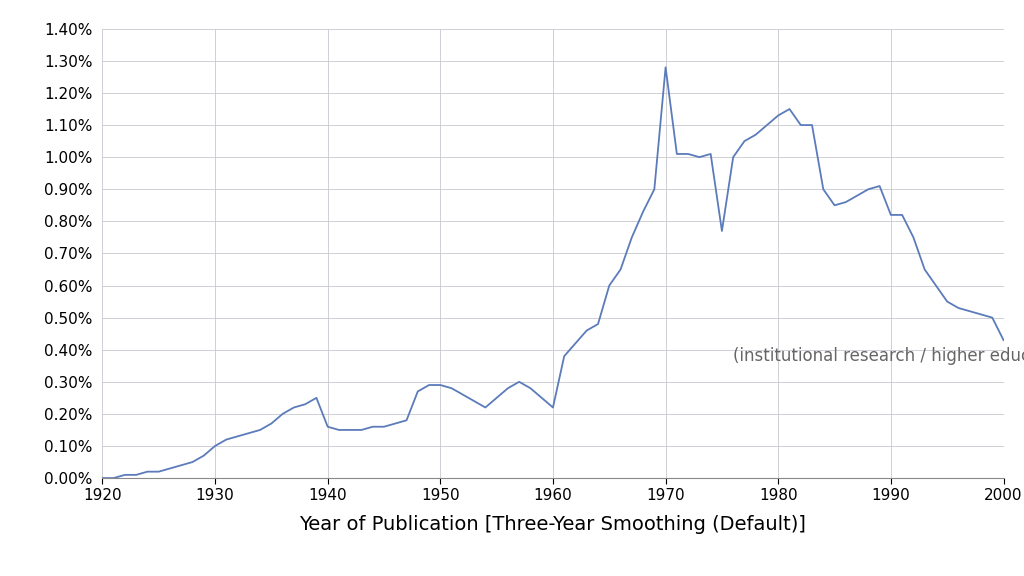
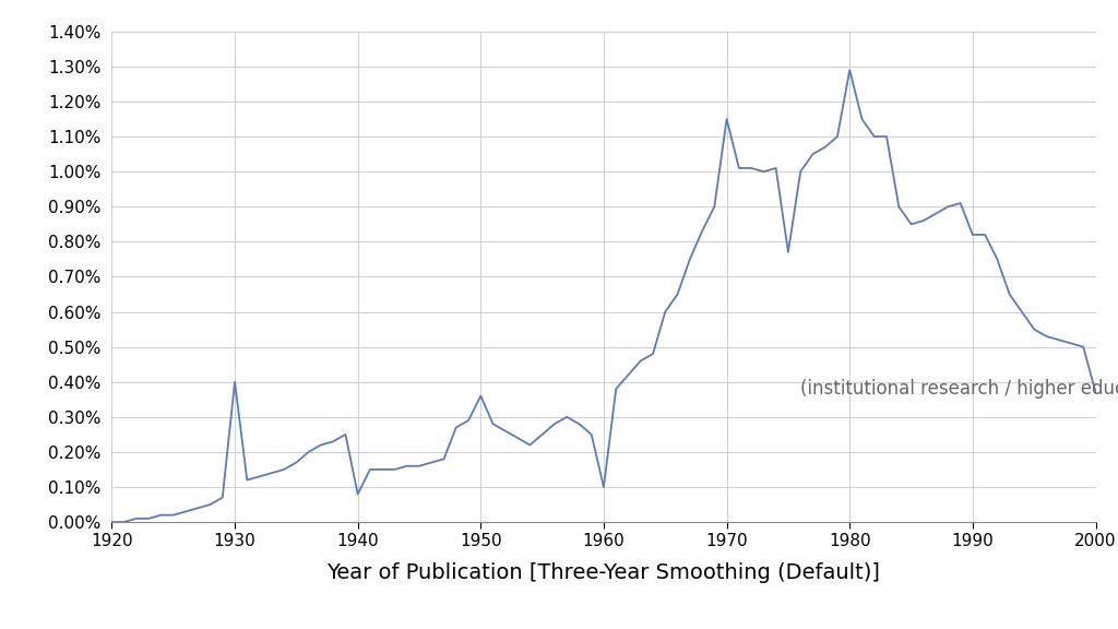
1930: 0.10% -> 0.40%
1940: 0.16% -> 0.08%
1950: 0.29% -> 0.36%
1960: 0.22% -> 0.10%
1970: 1.28% -> 1.15%
1980: 1.13% -> 1.29%
2000: 0.43% -> 0.37%
